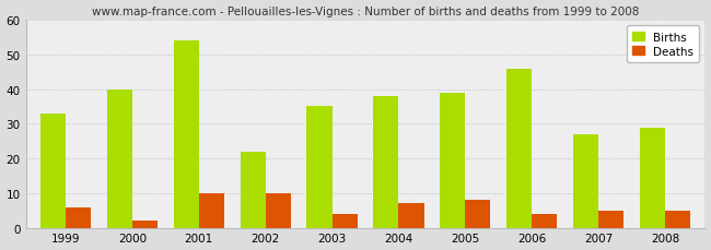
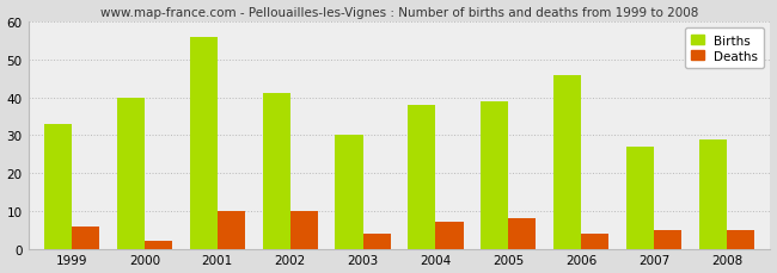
Births/2001: 54 -> 56
Births/2002: 22 -> 41
Births/2003: 35 -> 30
